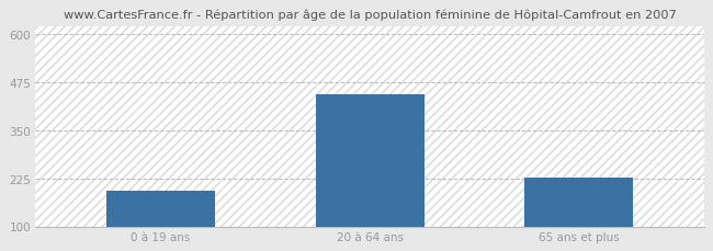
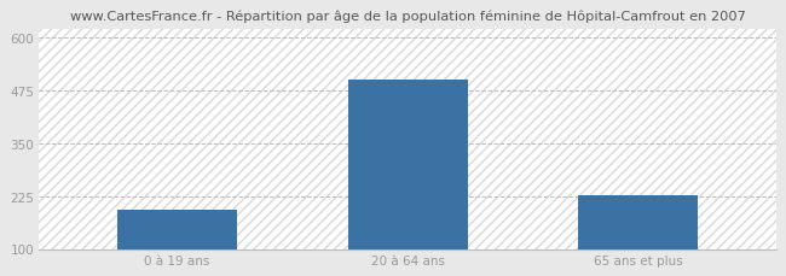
20 à 64 ans: 445 -> 500
